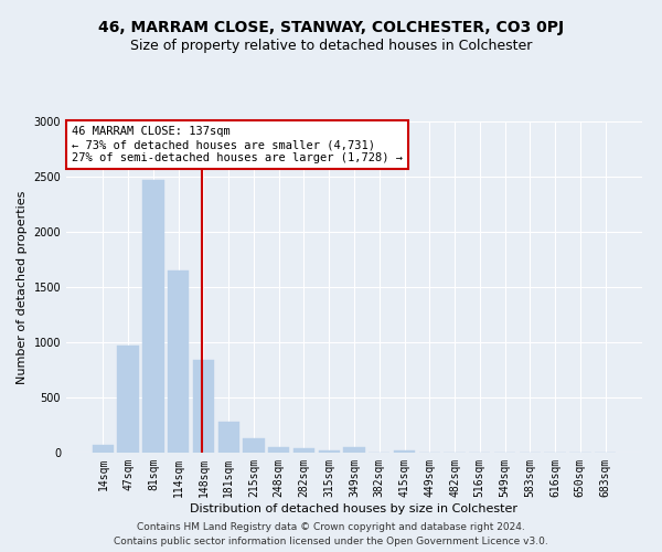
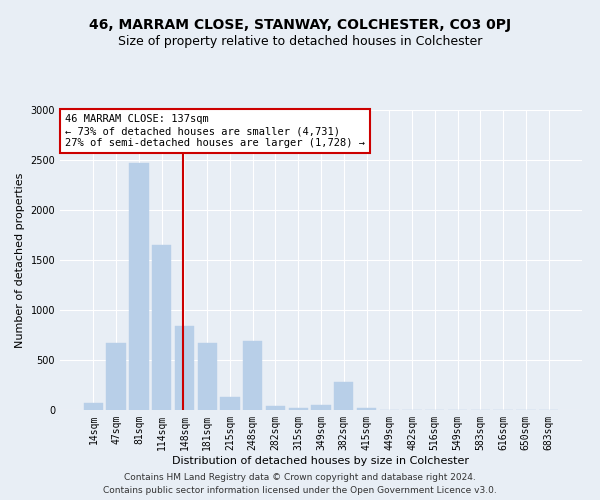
47sqm: 980 -> 670
181sqm: 280 -> 670
248sqm: 60 -> 690
382sqm: 0 -> 280
